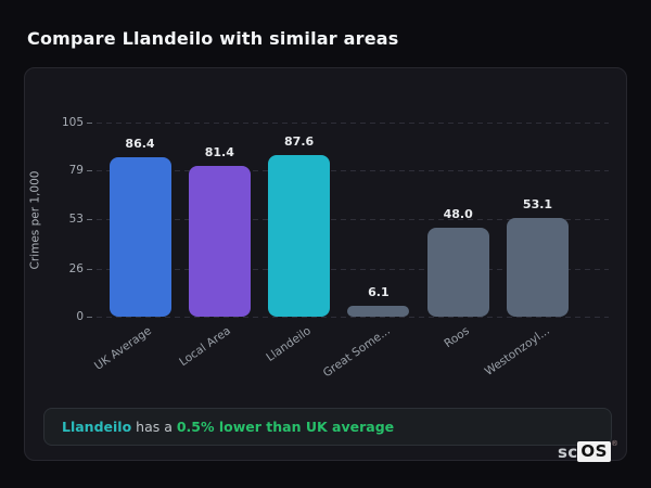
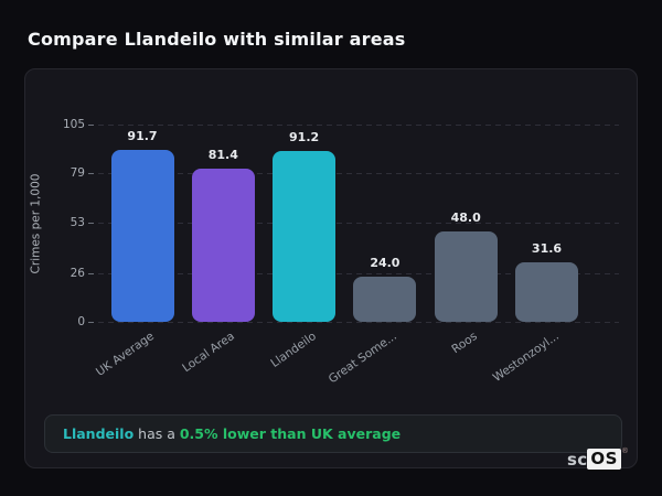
UK Average: 86.4 -> 91.7
Llandeilo: 87.6 -> 91.2
Great Some...: 6.1 -> 24.0
Westonzoyl...: 53.1 -> 31.6
